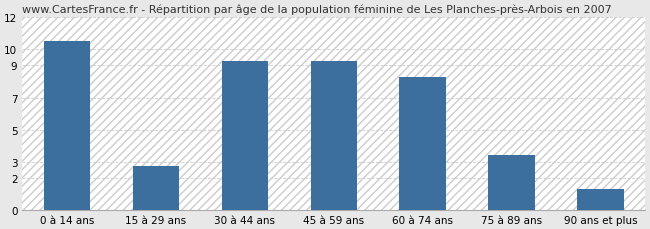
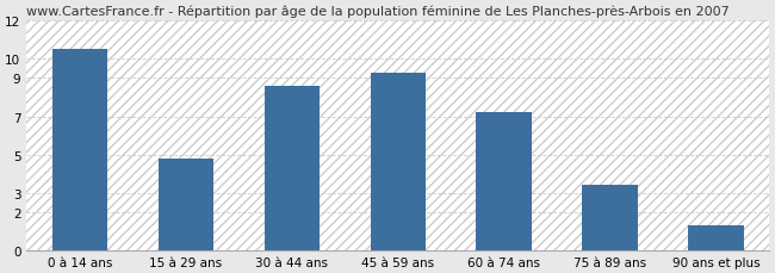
15 à 29 ans: 2.8 -> 4.8
30 à 44 ans: 9.2 -> 8.6
60 à 74 ans: 8.2 -> 7.2
